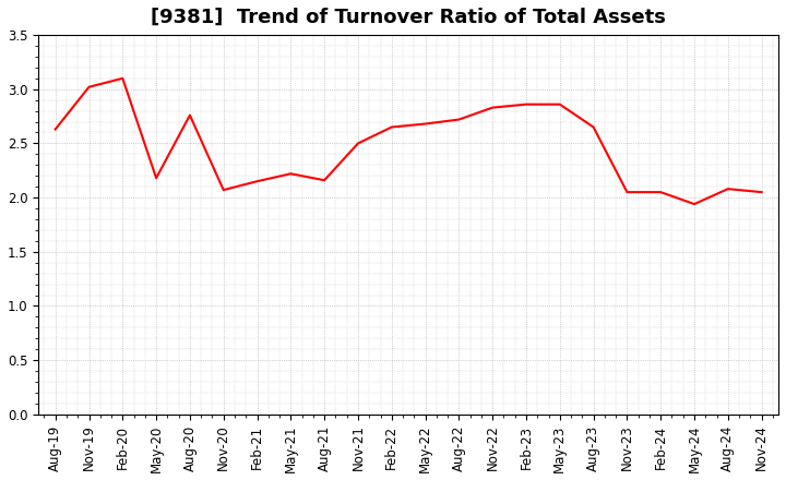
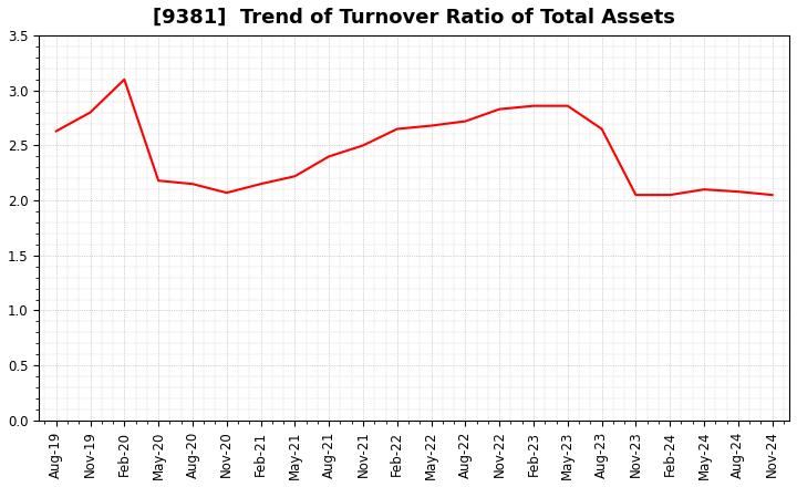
Nov-19: 3.02 -> 2.80
Aug-20: 2.76 -> 2.15
Aug-21: 2.16 -> 2.40
May-24: 1.94 -> 2.10
